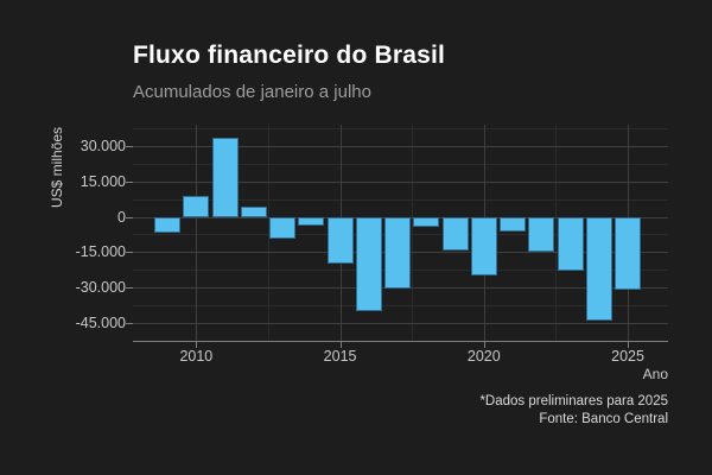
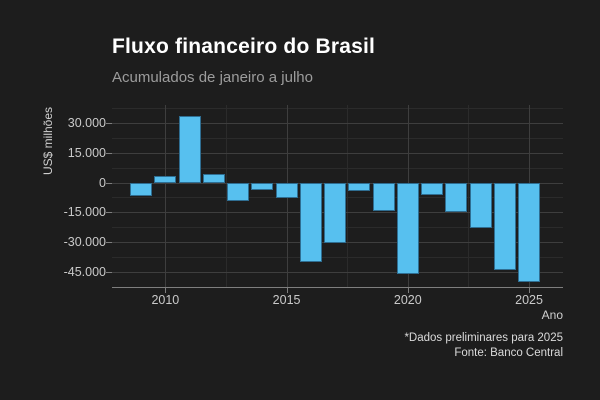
2010: 9000 -> 4000
2015: -20000 -> -8000
2020: -25000 -> -46000
2025: -31000 -> -50000
